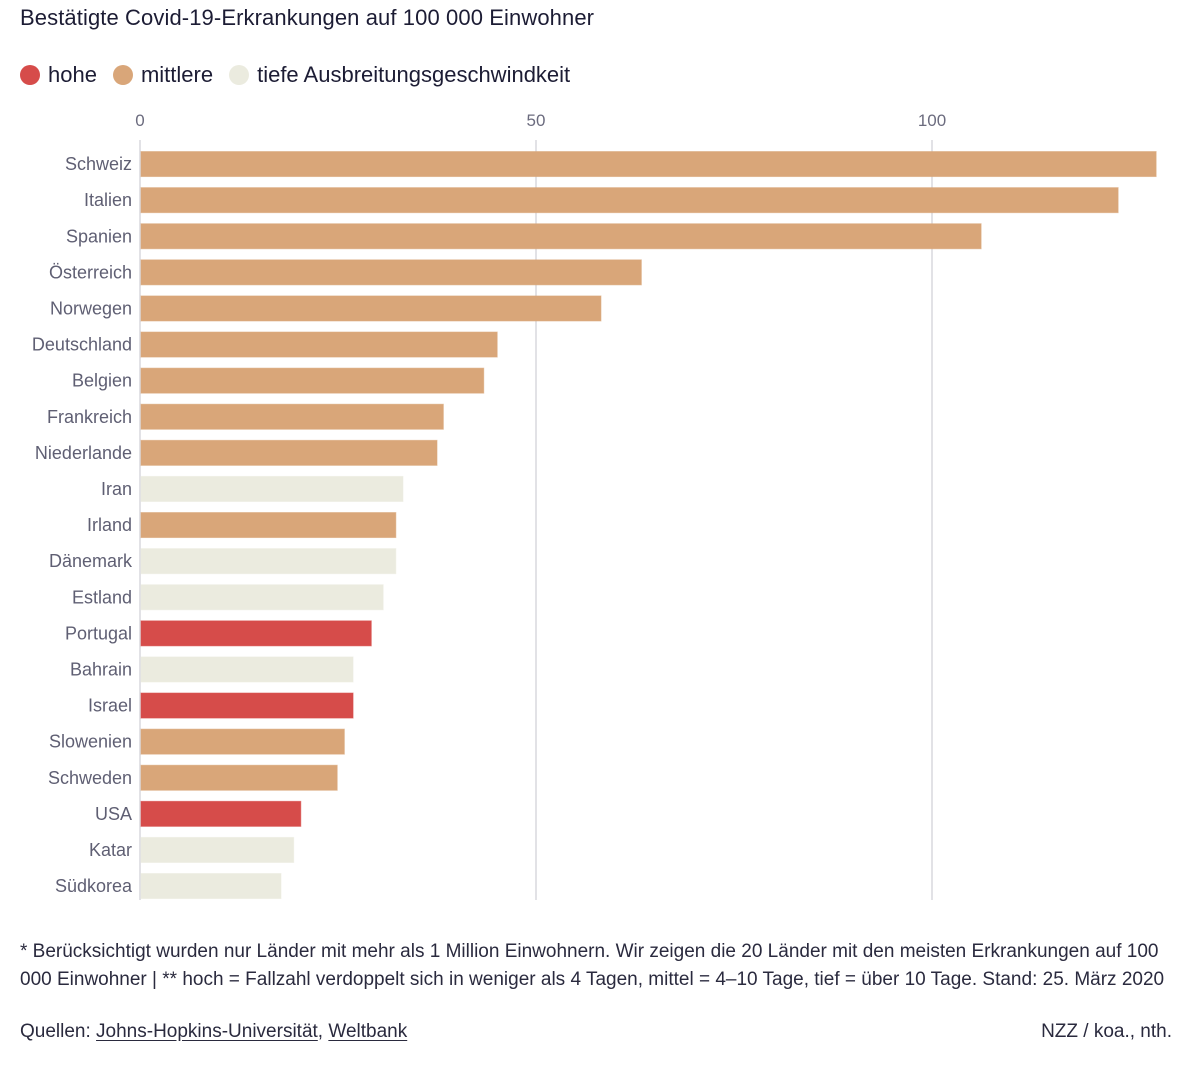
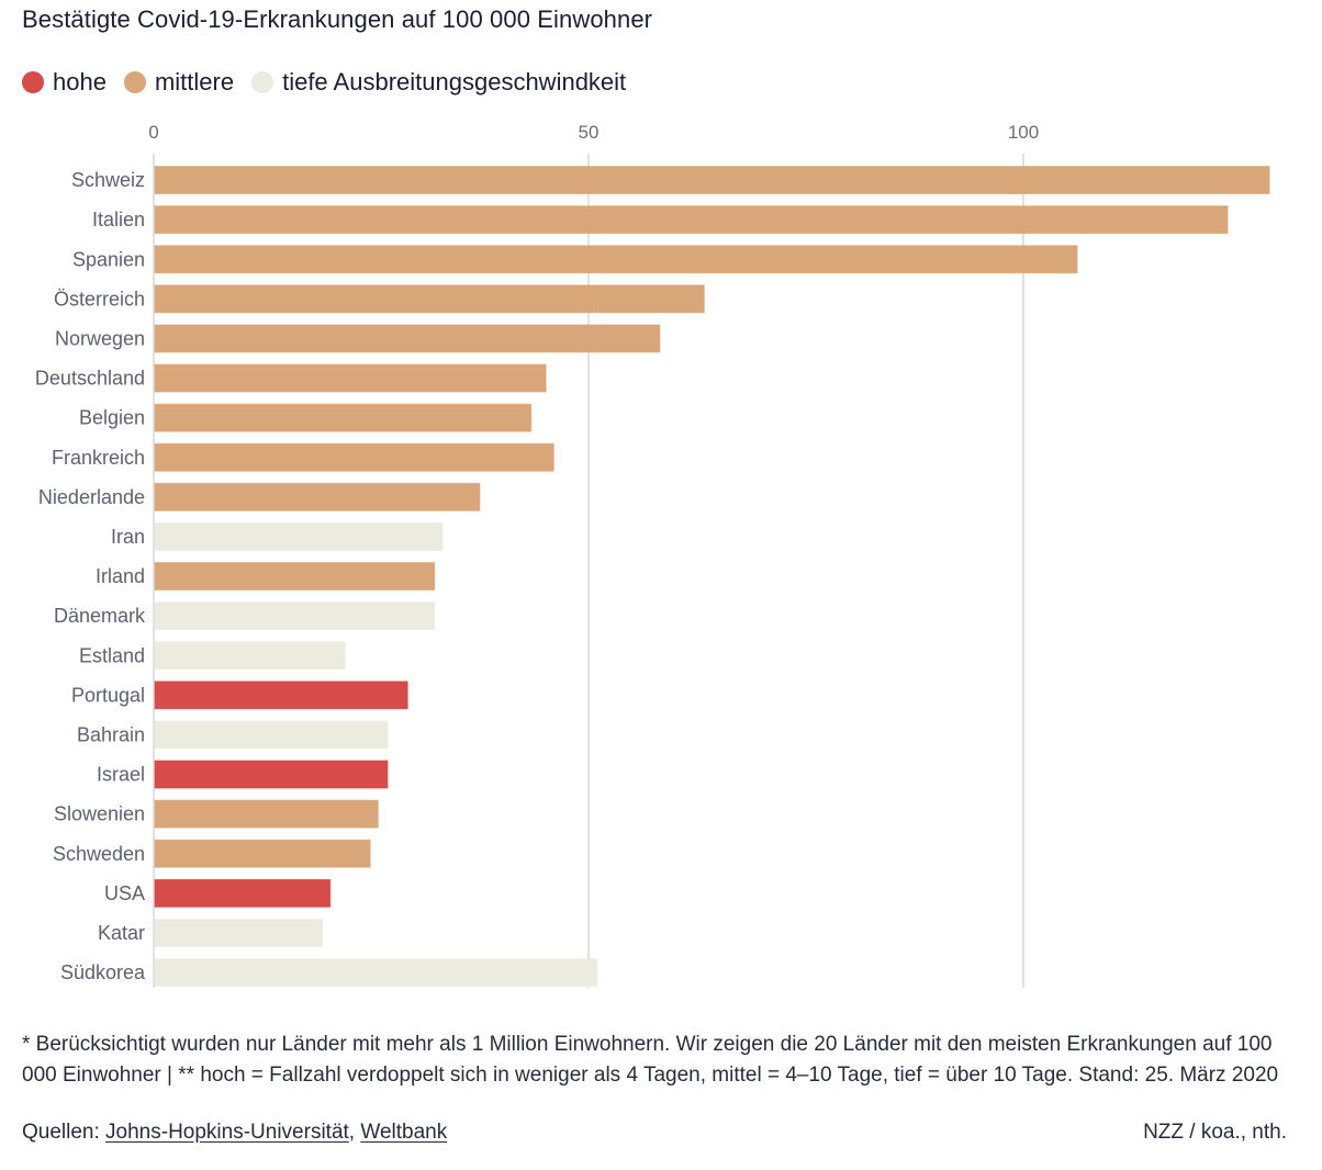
Frankreich: 38 -> 46
Estland: 31 -> 22
Südkorea: 18 -> 51
